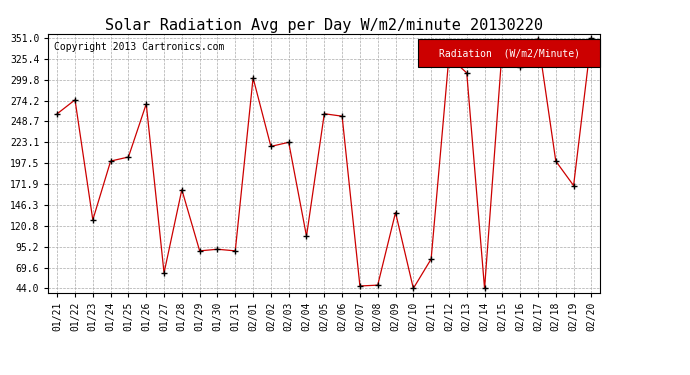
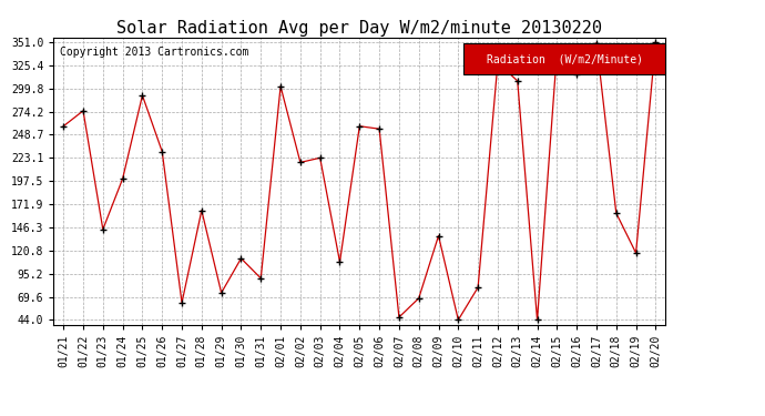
01/23: 128 -> 144
01/25: 205 -> 292
01/26: 270 -> 230
01/29: 90 -> 74
01/30: 92 -> 112
02/08: 48 -> 68
02/18: 200 -> 162
02/19: 170 -> 118
